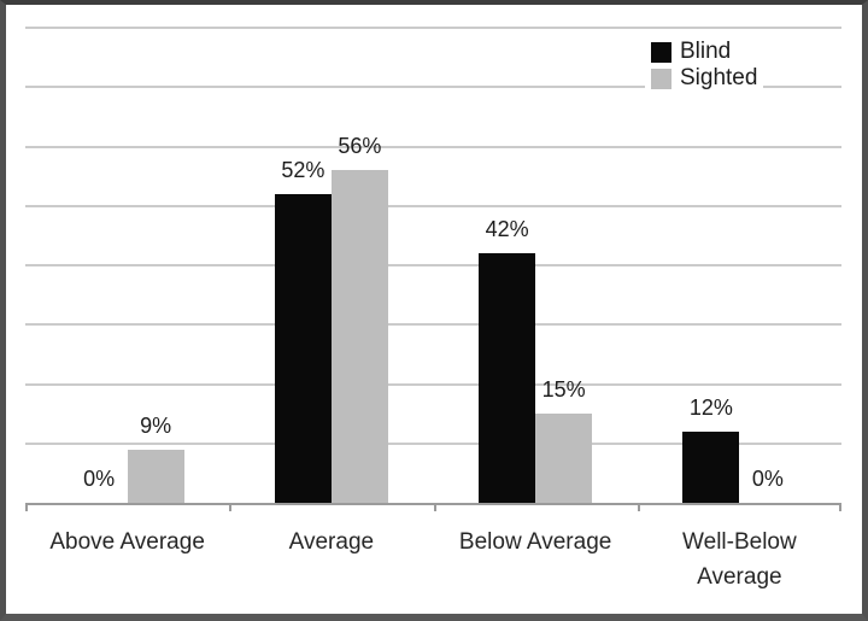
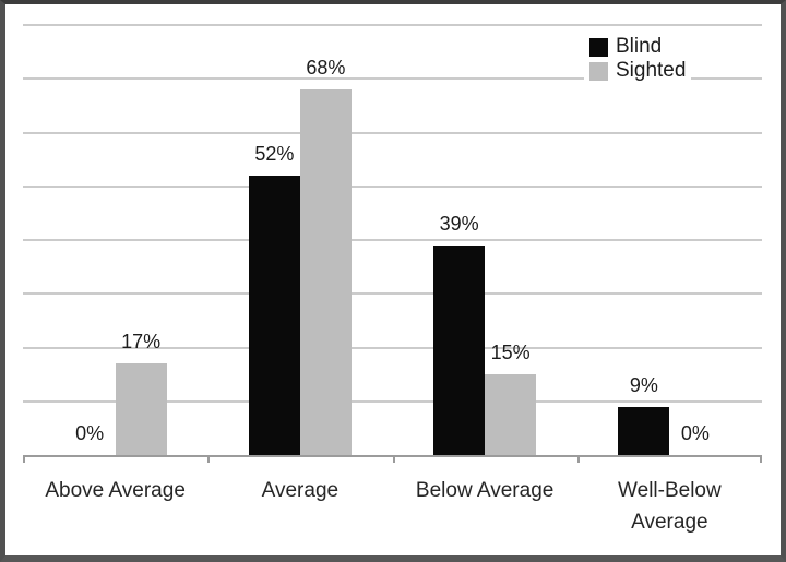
Sighted/Above Average: 9% -> 17%
Sighted/Average: 56% -> 68%
Blind/Below Average: 42% -> 39%
Blind/Well-Below Average: 12% -> 9%
